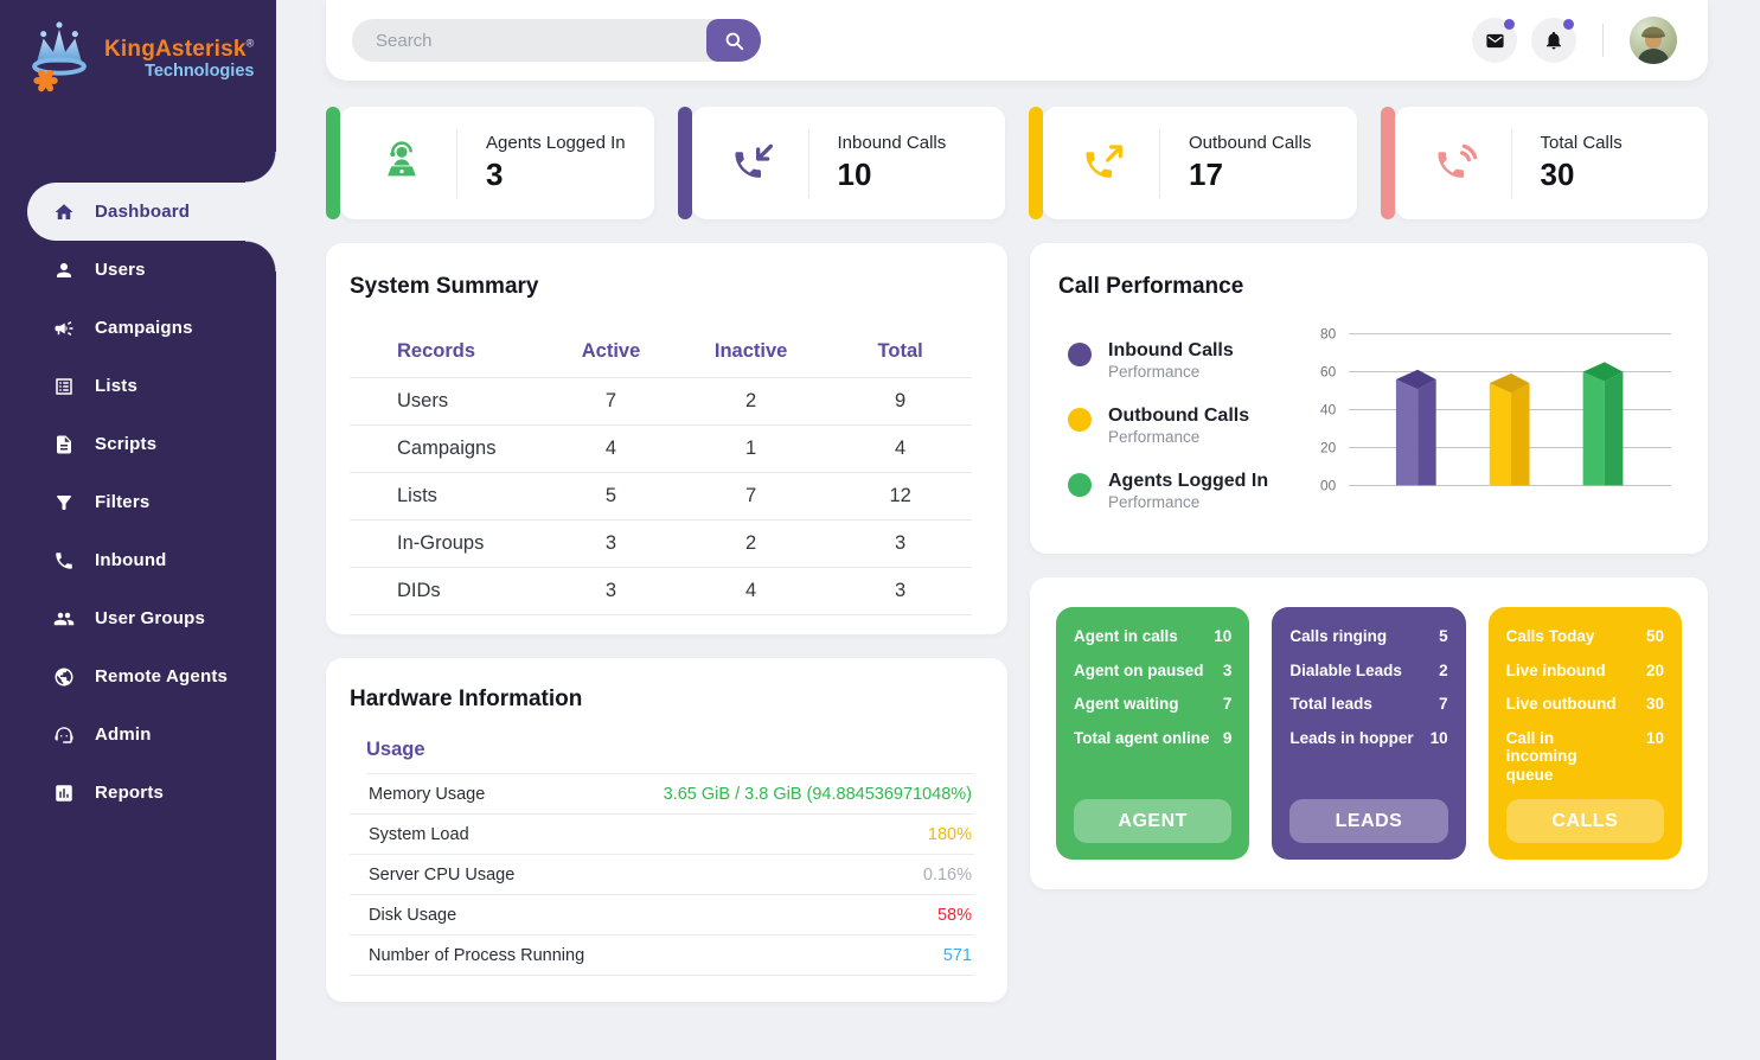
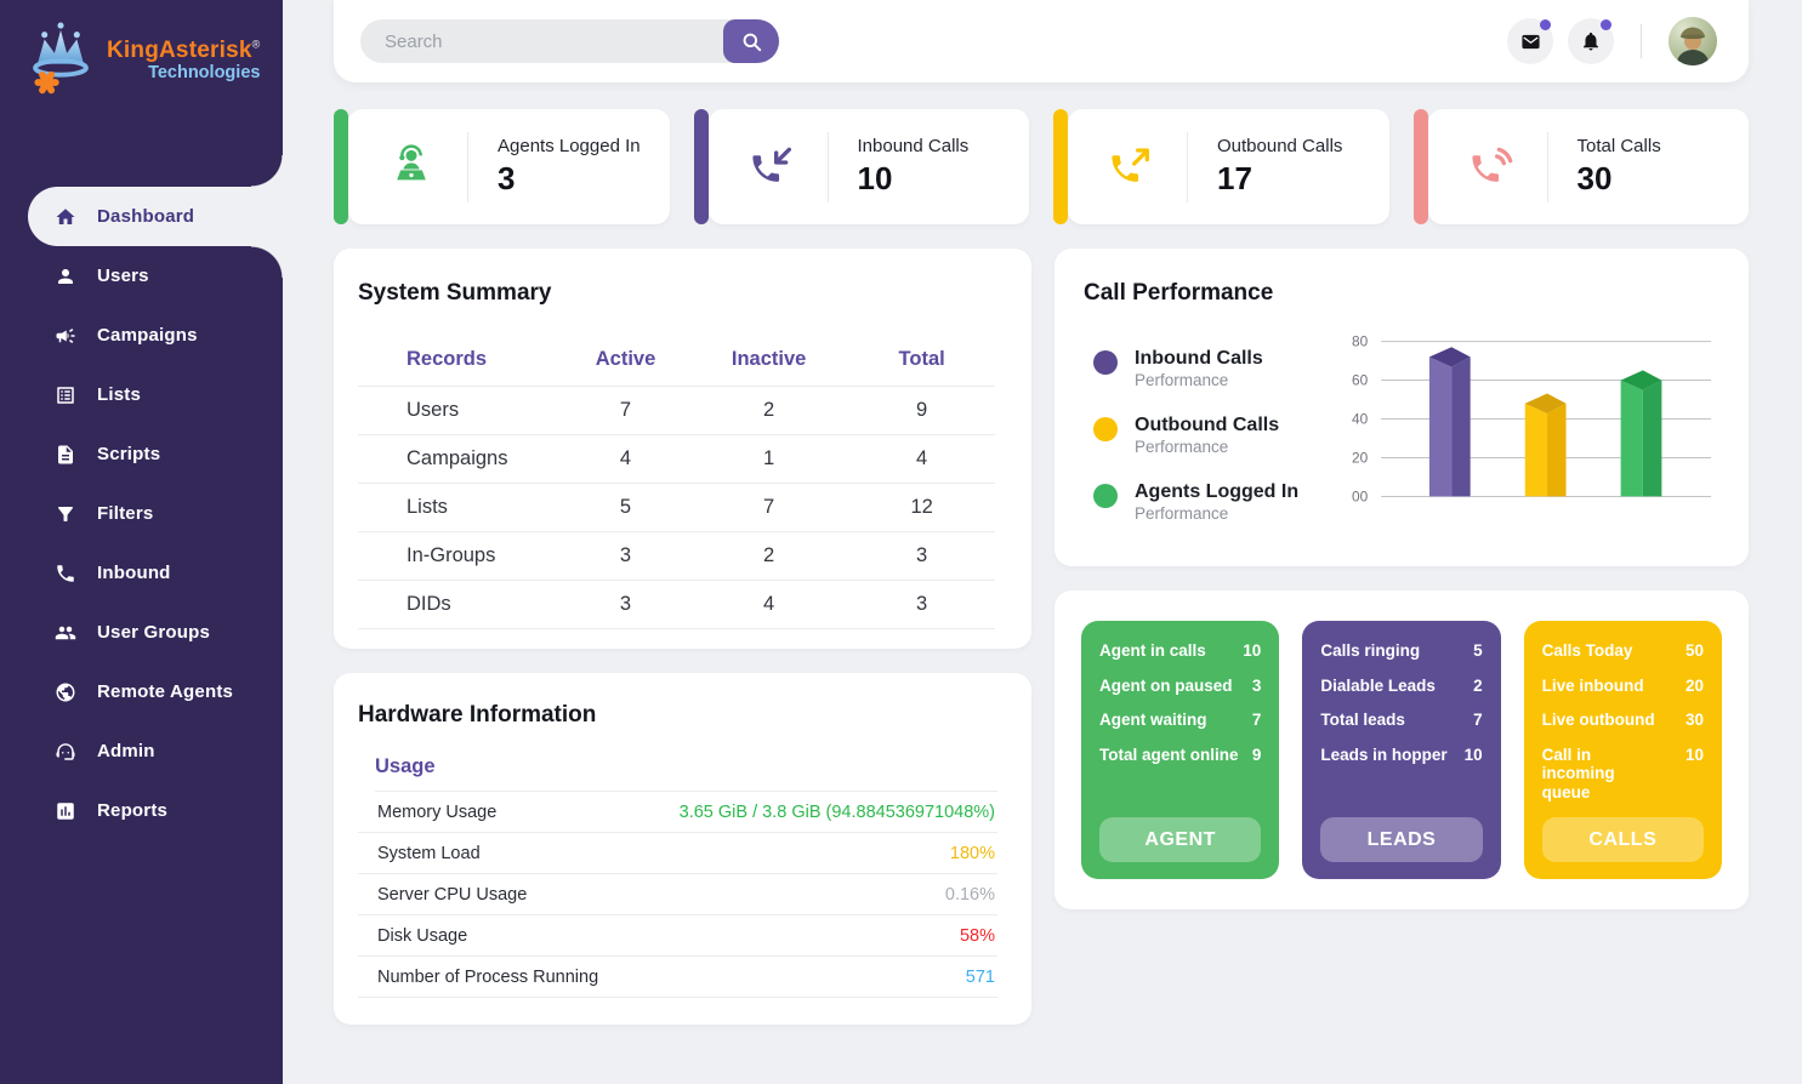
Inbound Calls: 56 -> 72
Outbound Calls: 54 -> 48
